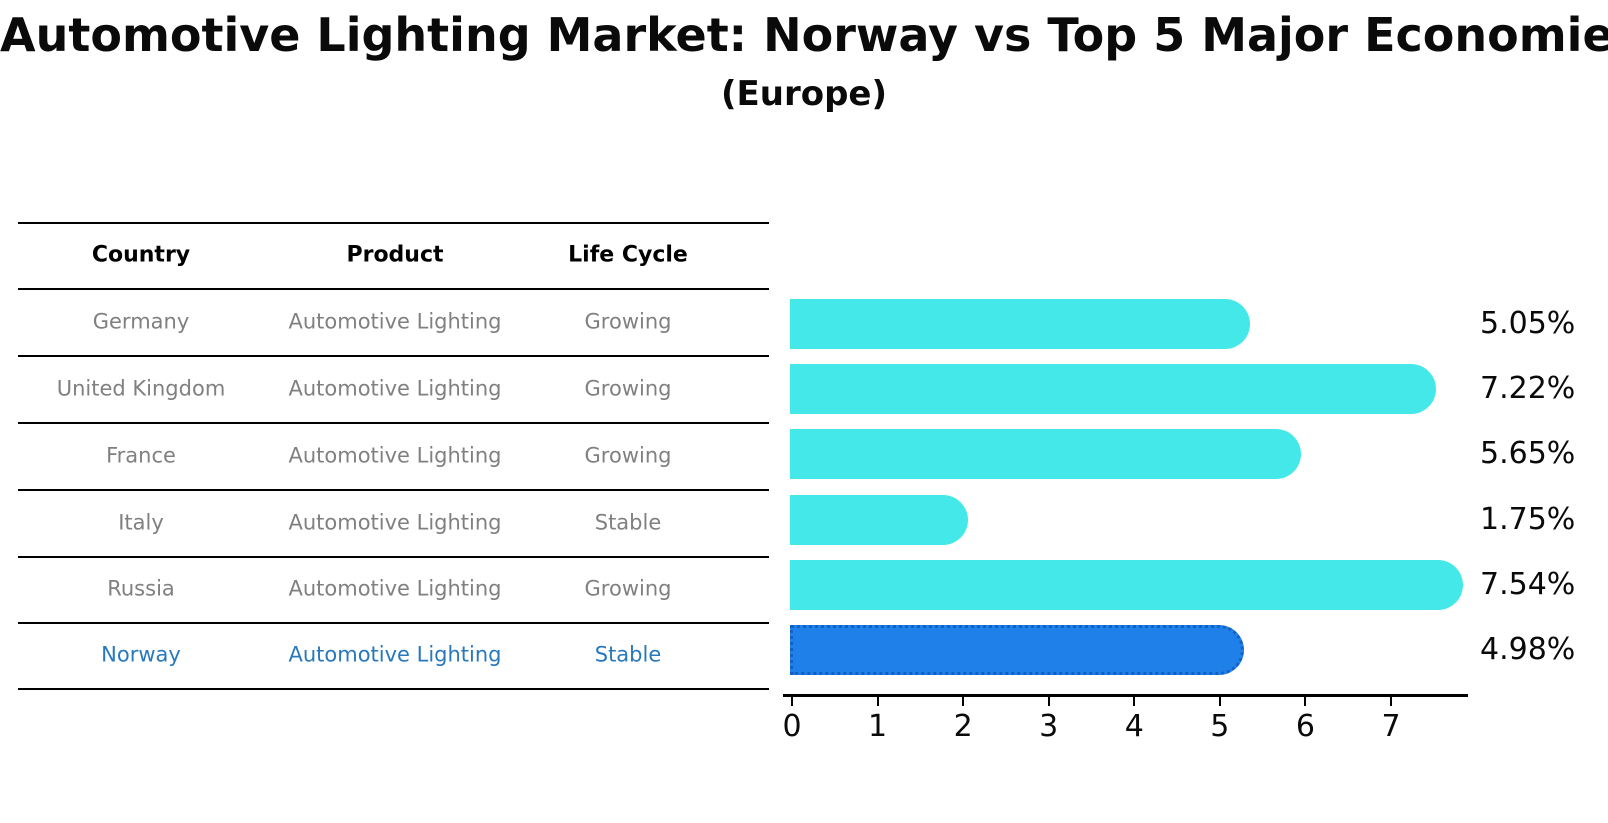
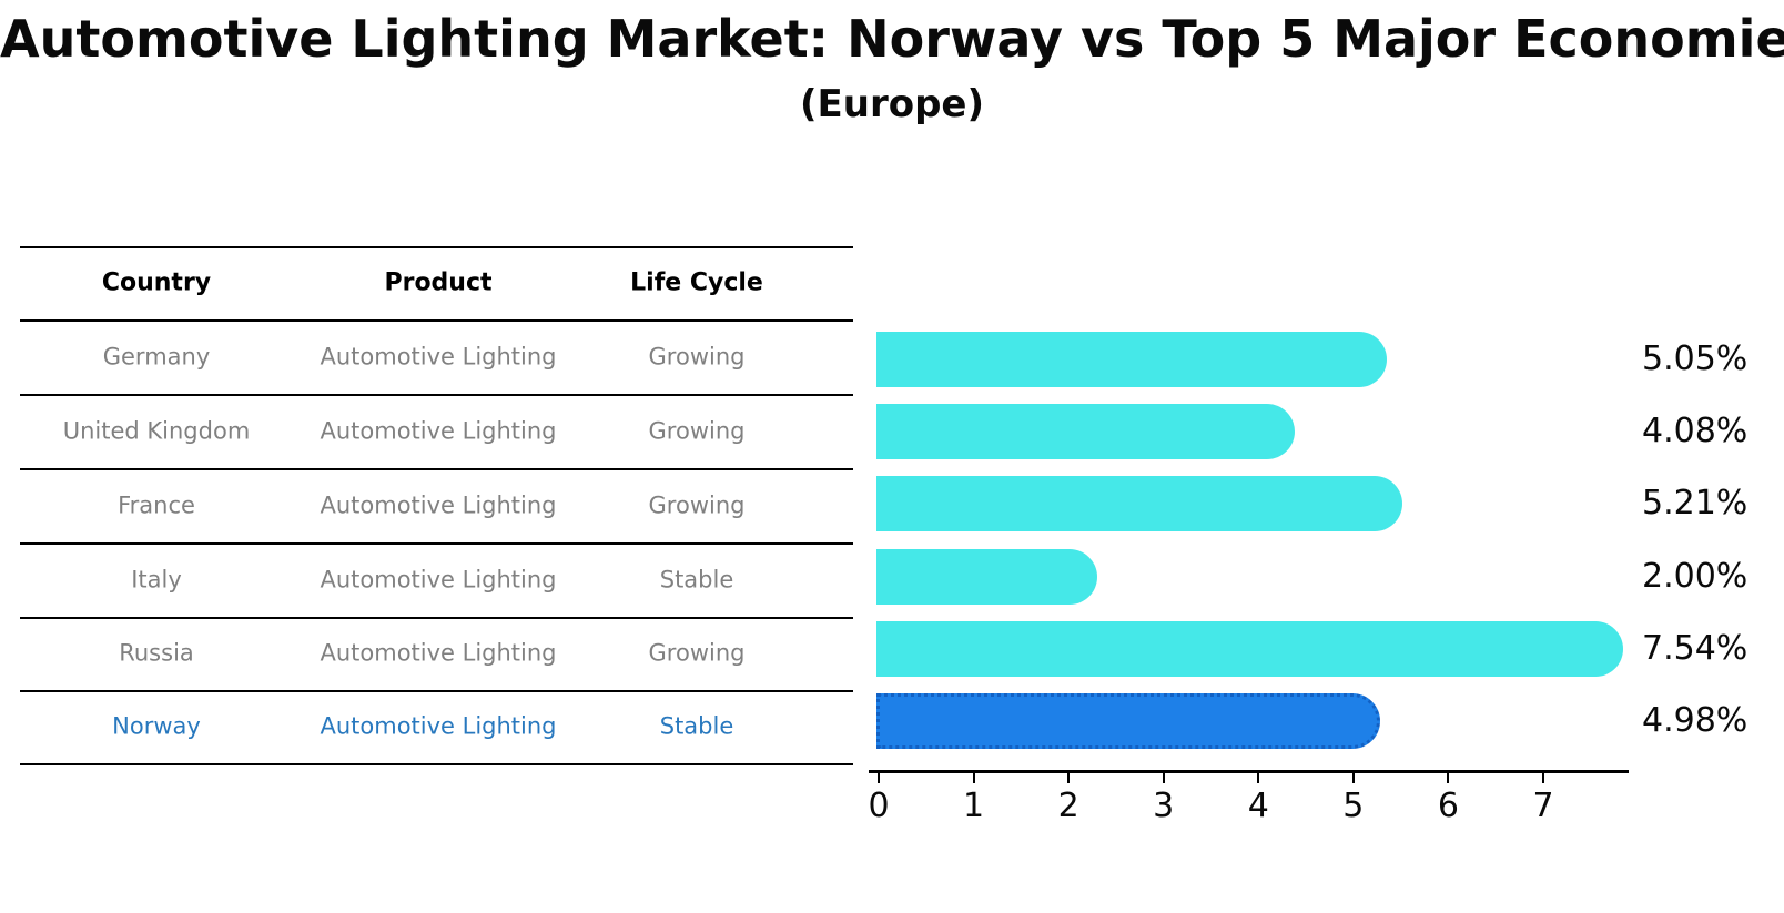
United Kingdom: 7.22% -> 4.08%
France: 5.65% -> 5.21%
Italy: 1.75% -> 2.00%
